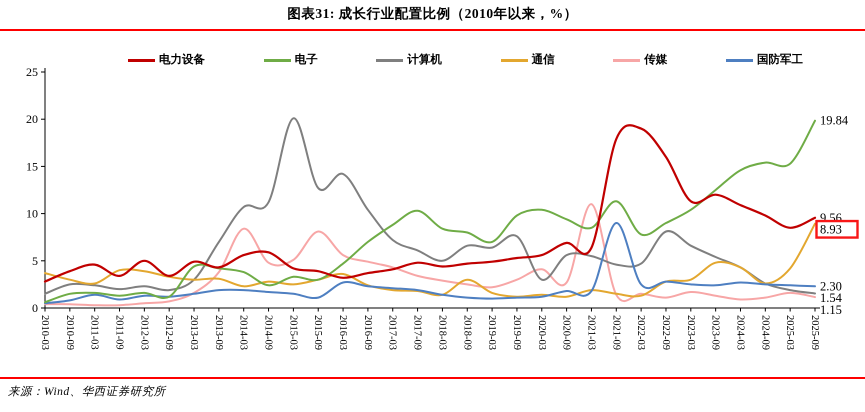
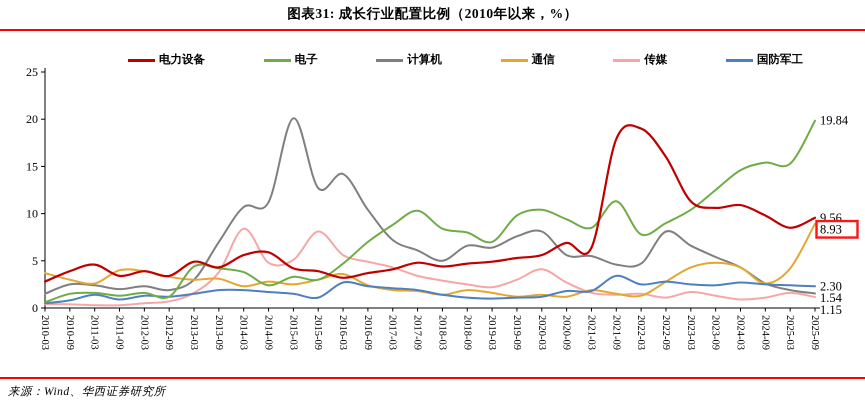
电力设备/2012-03: 5 -> 4
通信/2018-09: 3 -> 2
计算机/2020-03: 3 -> 8
传媒/2021-03: 11 -> 2
国防军工/2021-09: 9 -> 3
通信/2023-03: 3 -> 4
电力设备/2023-09: 12 -> 11
